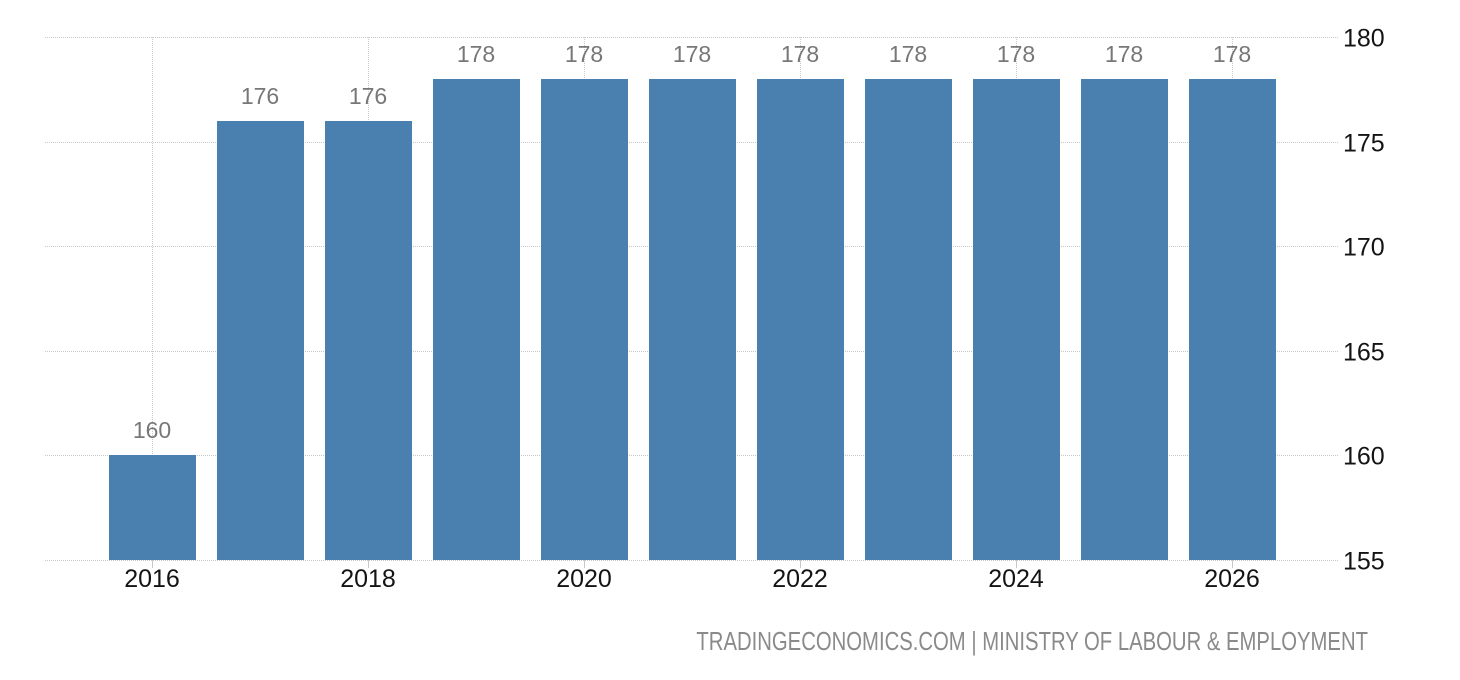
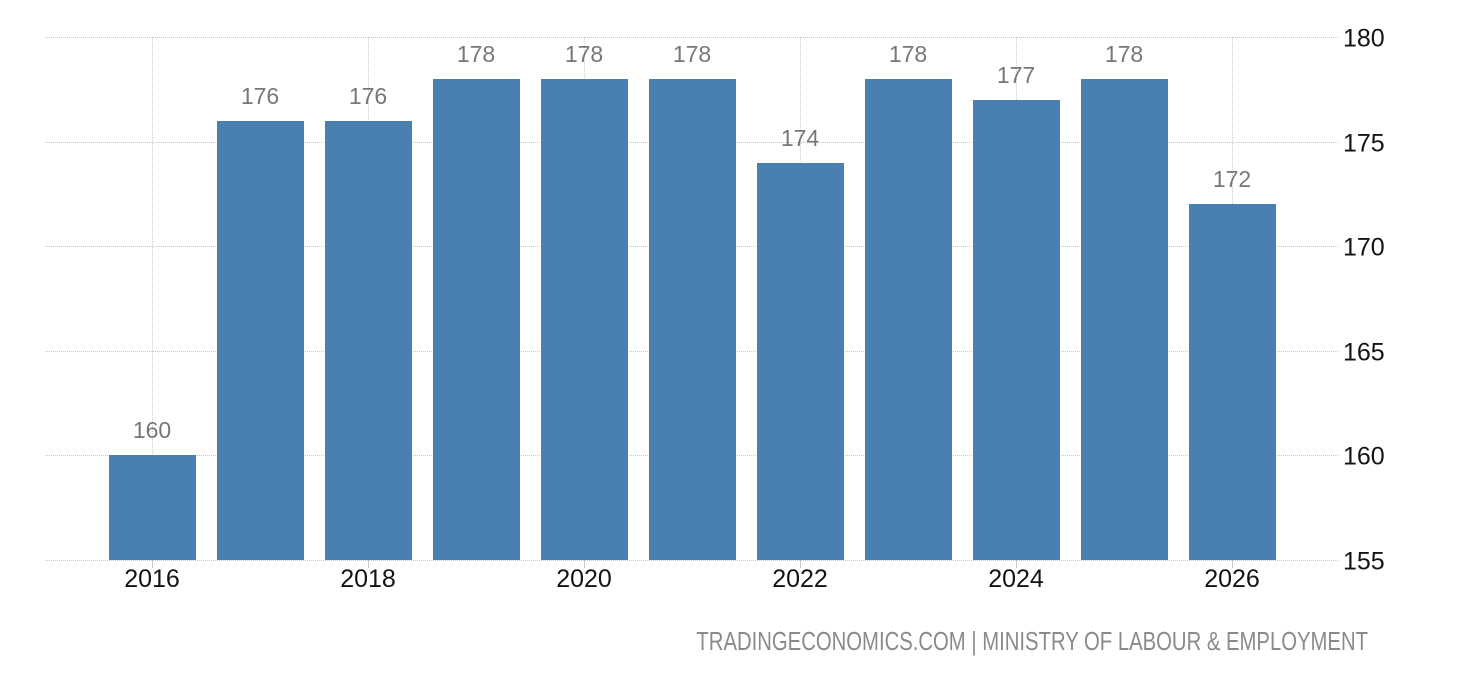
2022: 178 -> 174
2024: 178 -> 177
2026: 178 -> 172
